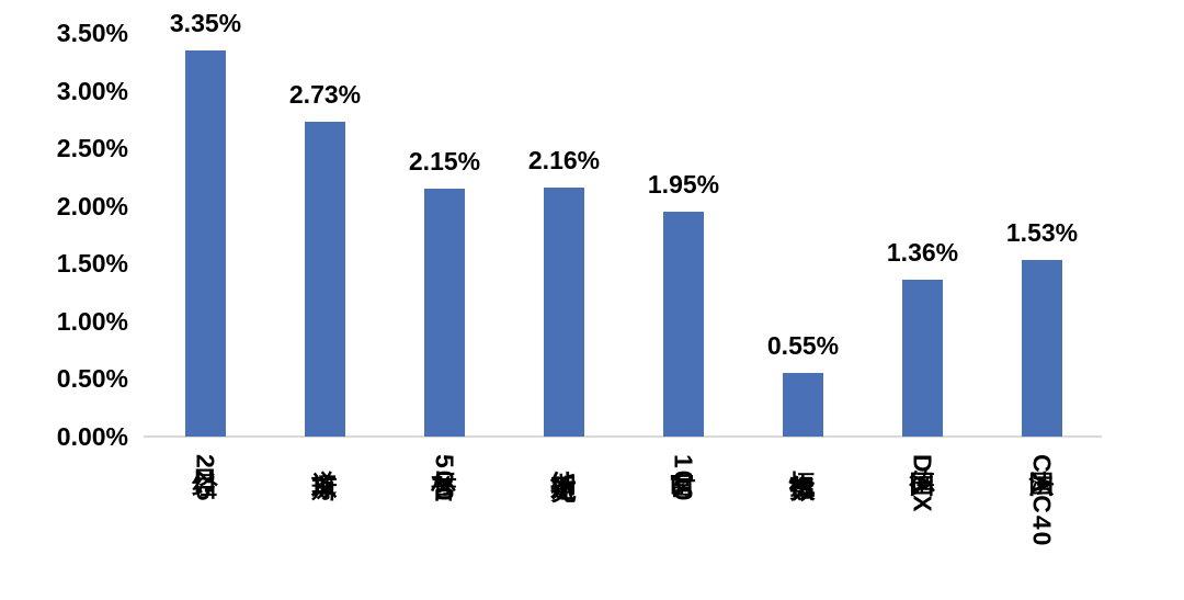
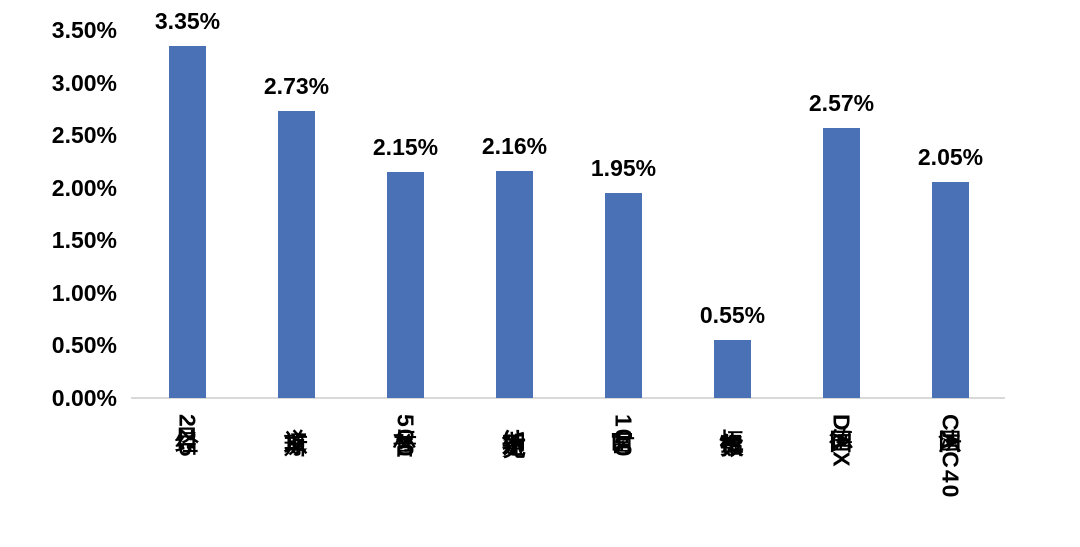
德国DAX: 1.36% -> 2.57%
法国CAC40: 1.53% -> 2.05%
